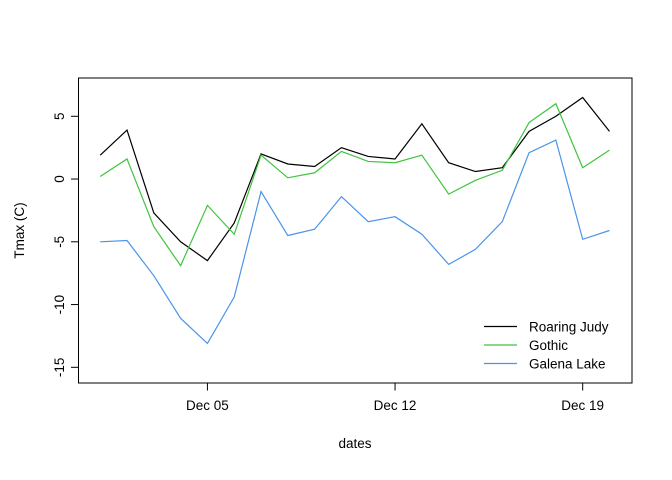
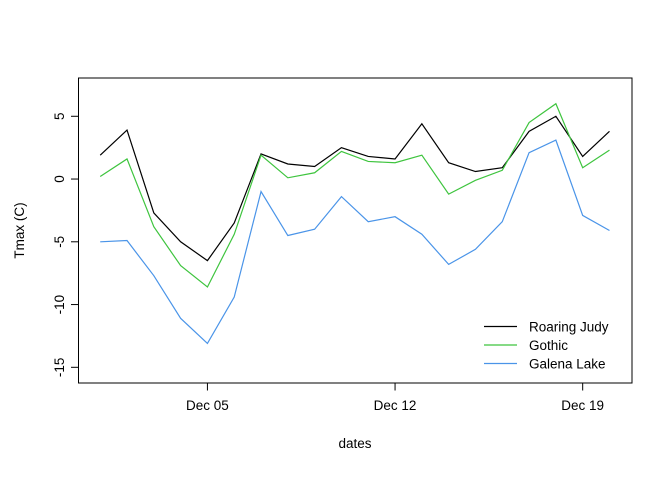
Gothic/Dec 05: -2.1 -> -8.6
Roaring Judy/Dec 19: 6.5 -> 1.8
Galena Lake/Dec 19: -4.8 -> -2.9
